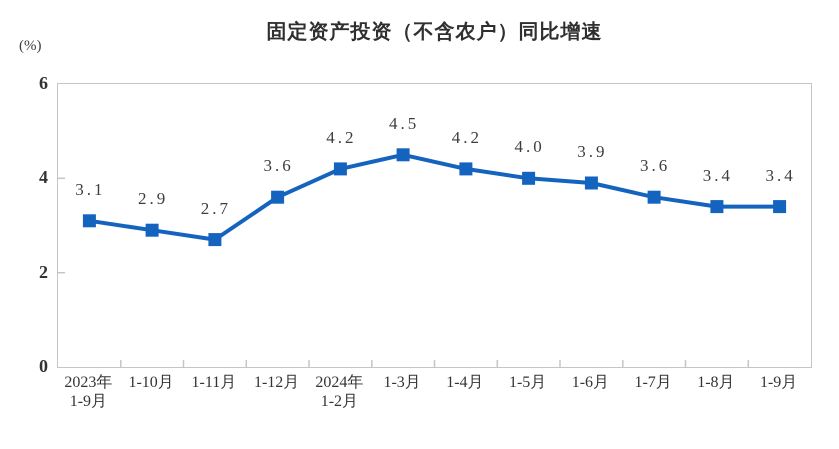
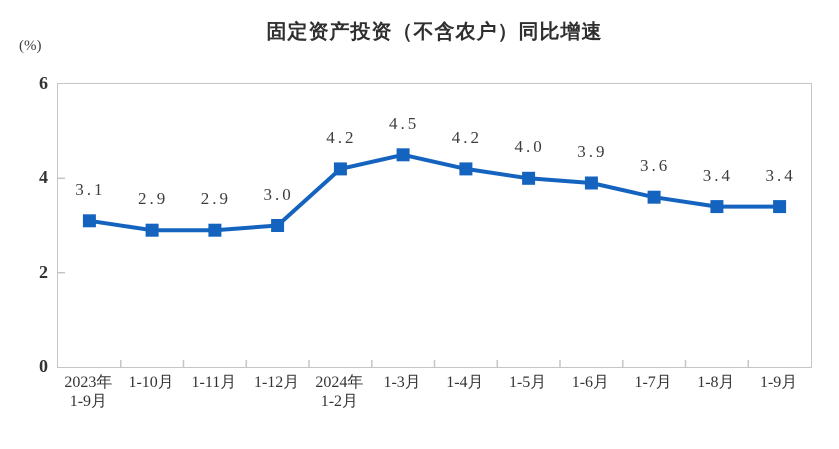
1-11月: 2.7 -> 2.9
1-12月: 3.6 -> 3.0
